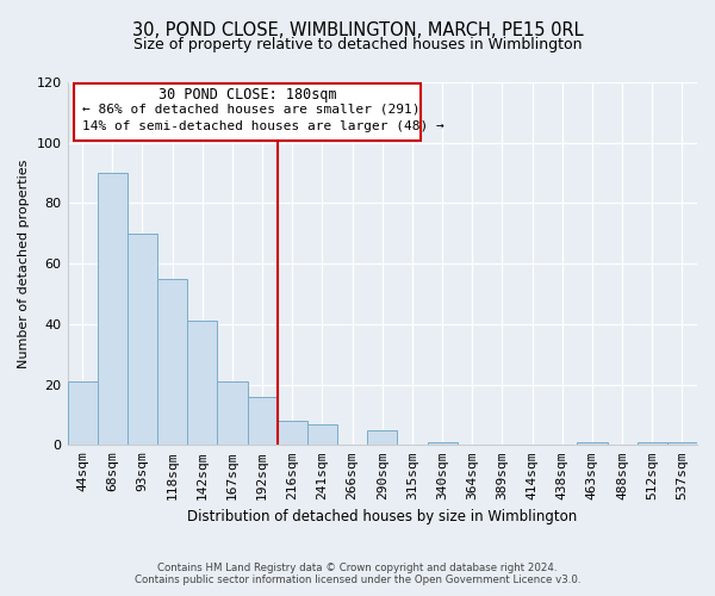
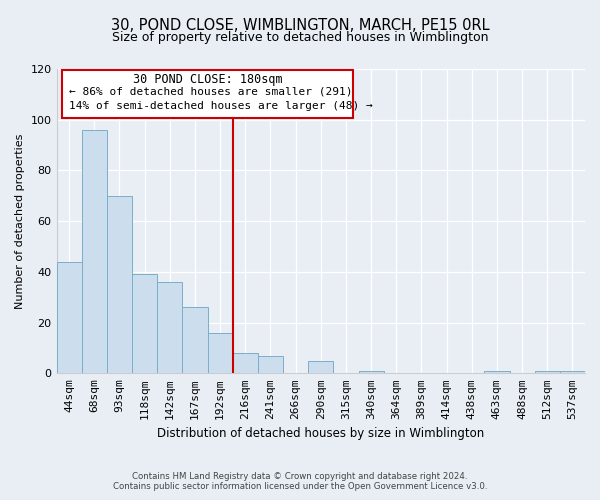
44sqm: 21 -> 44
68sqm: 90 -> 96
118sqm: 55 -> 39
142sqm: 41 -> 36
167sqm: 21 -> 26
